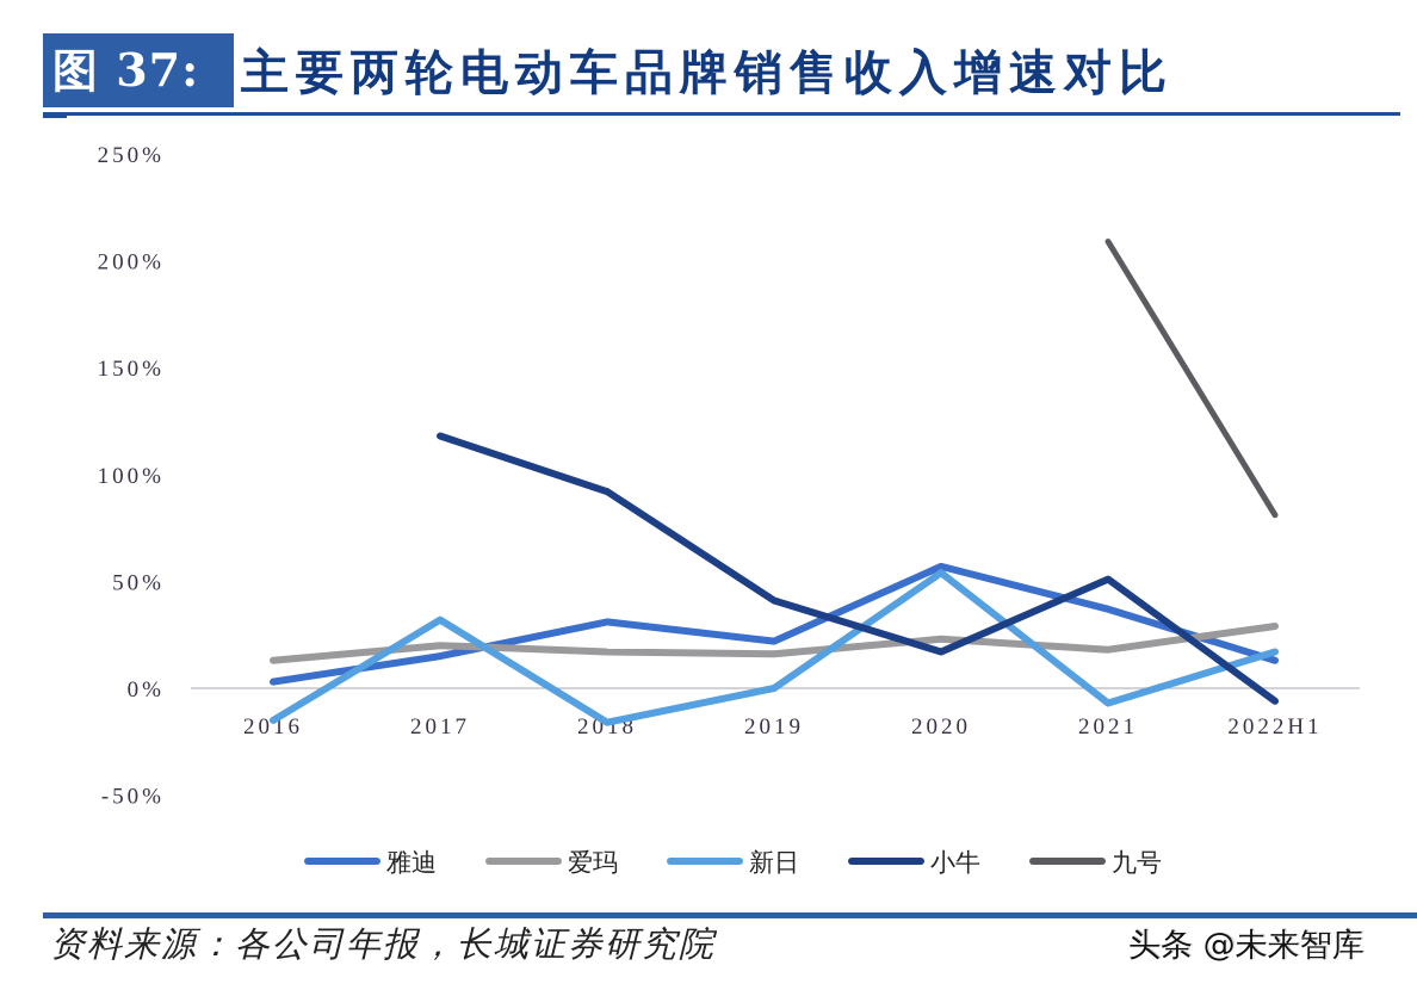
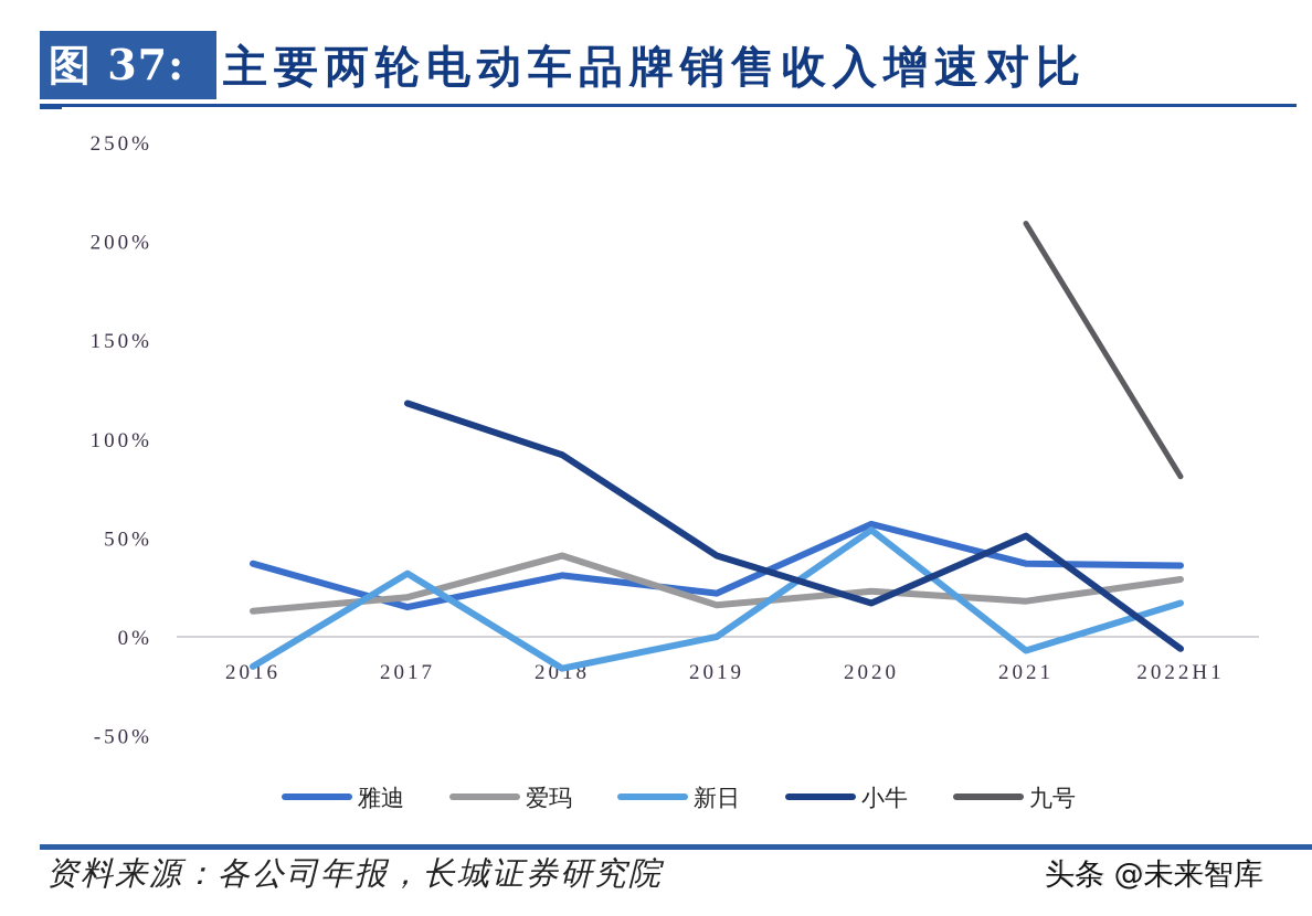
雅迪/2016: 3% -> 37%
爱玛/2018: 17% -> 41%
雅迪/2022H1: 13% -> 36%
